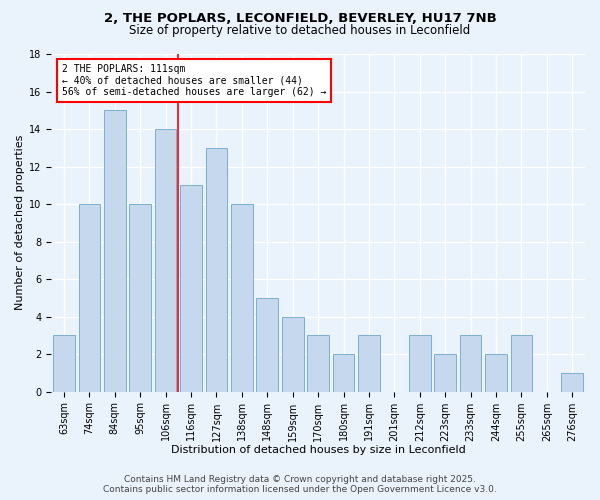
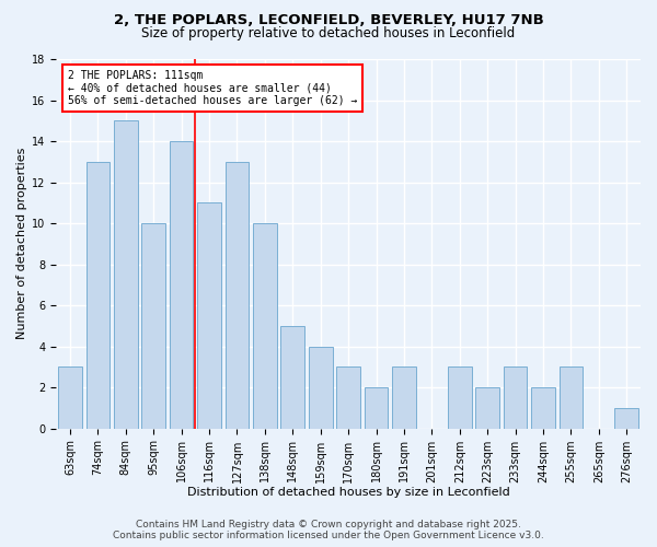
74sqm: 10 -> 13
